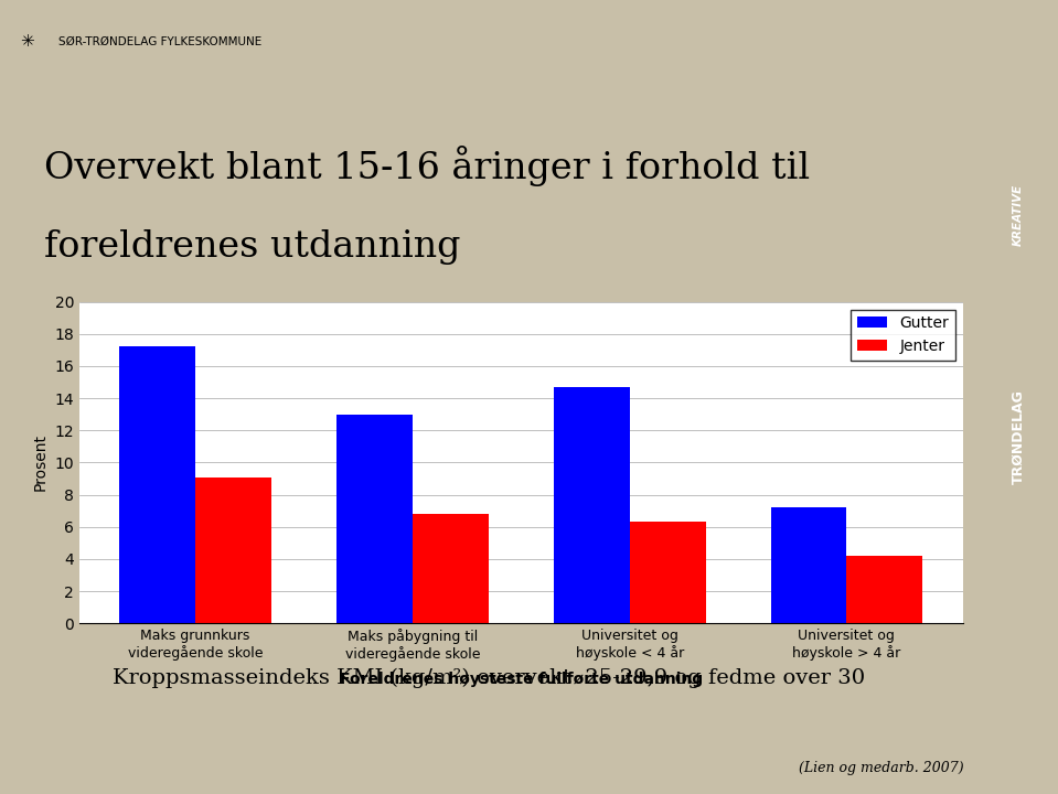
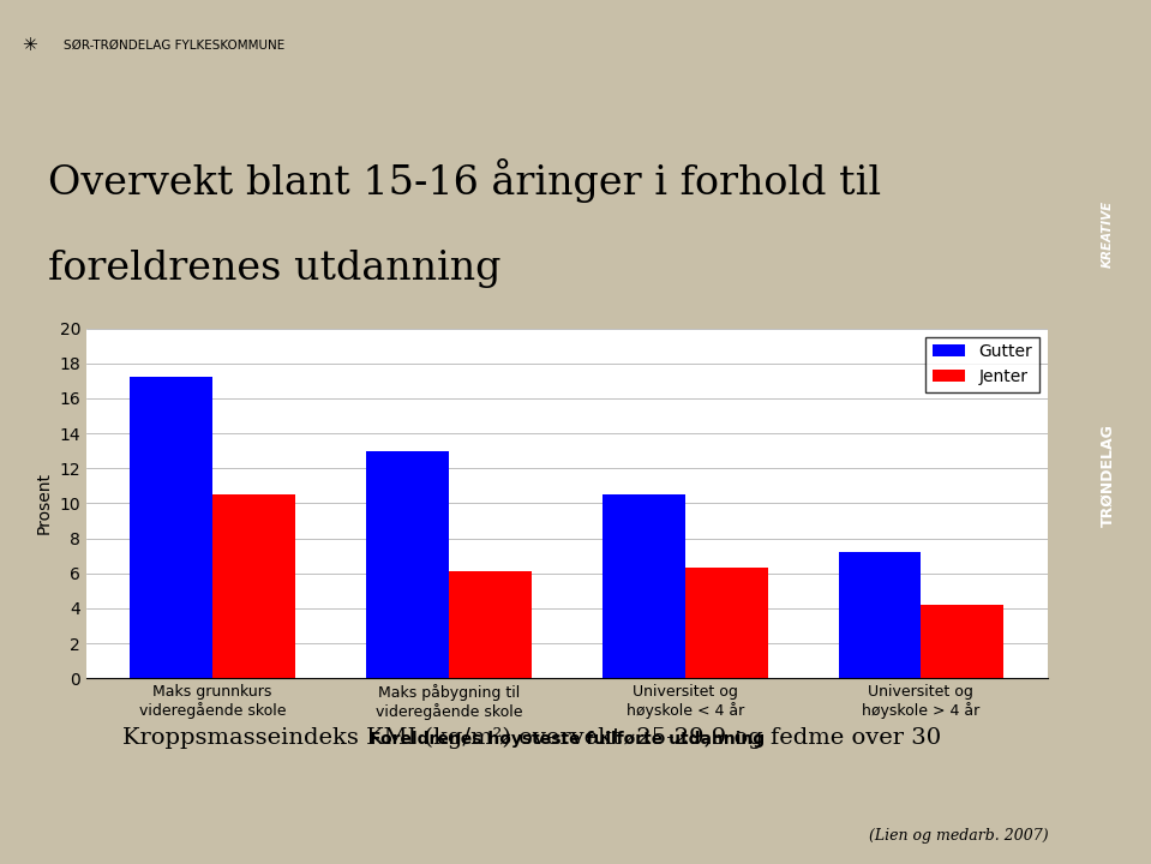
Jenter/Maks grunnkurs videregående skole: 9.1 -> 10.5
Jenter/Maks påbygning til videregående skole: 6.8 -> 6.1
Gutter/Universitet og høyskole < 4 år: 14.7 -> 10.5
